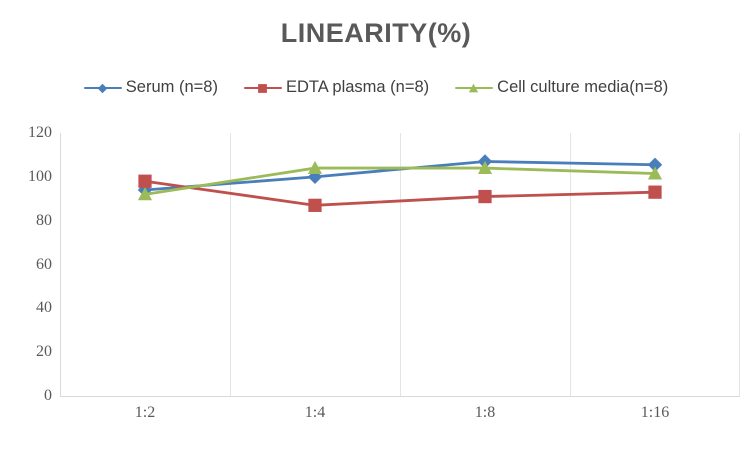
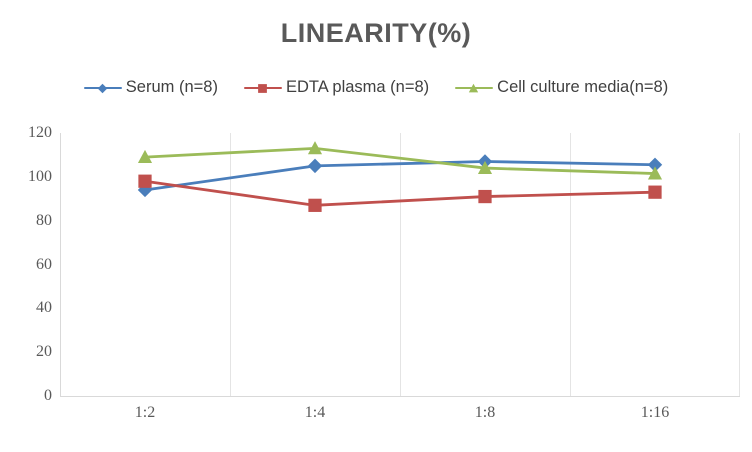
Cell culture media(n=8)/1:2: 92 -> 109
Serum (n=8)/1:4: 100 -> 105
Cell culture media(n=8)/1:4: 104 -> 113
